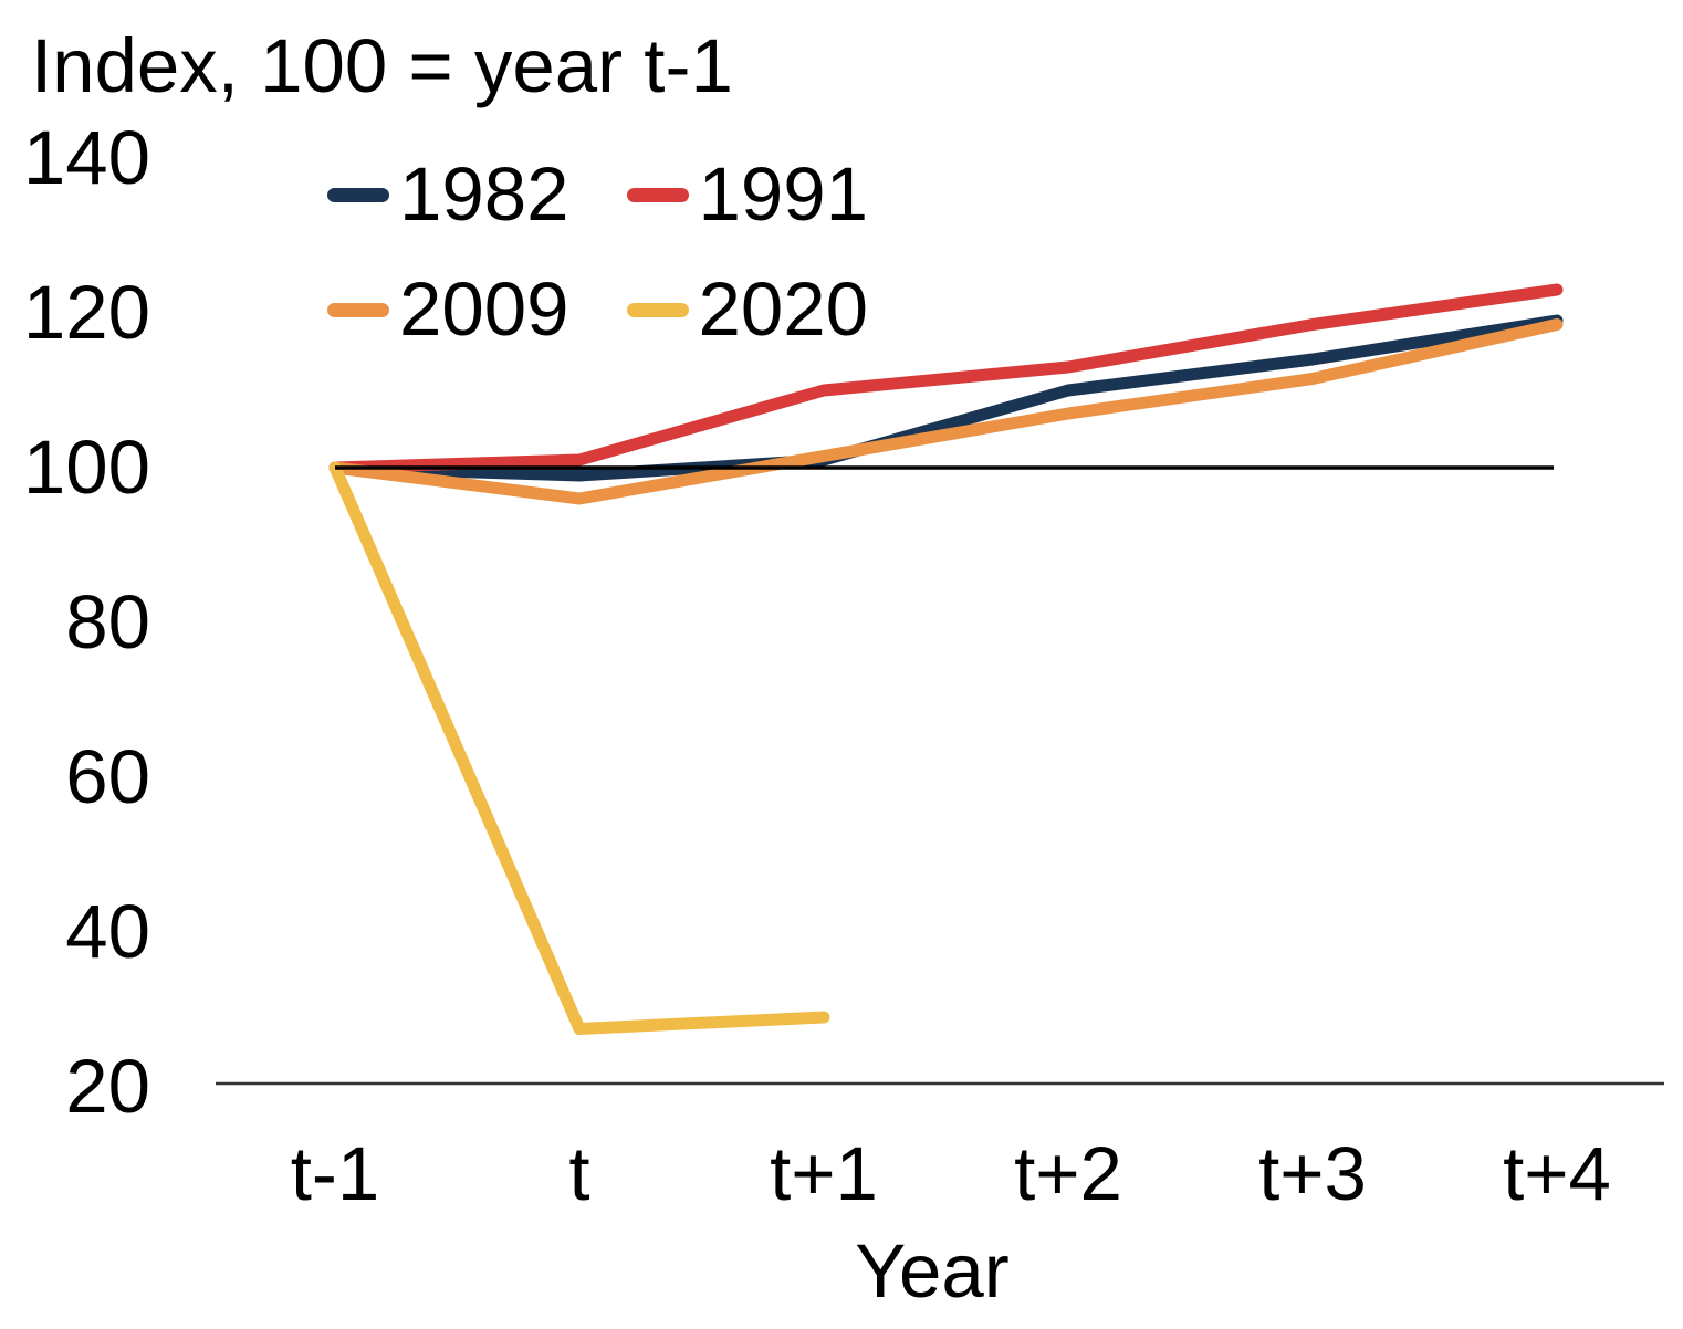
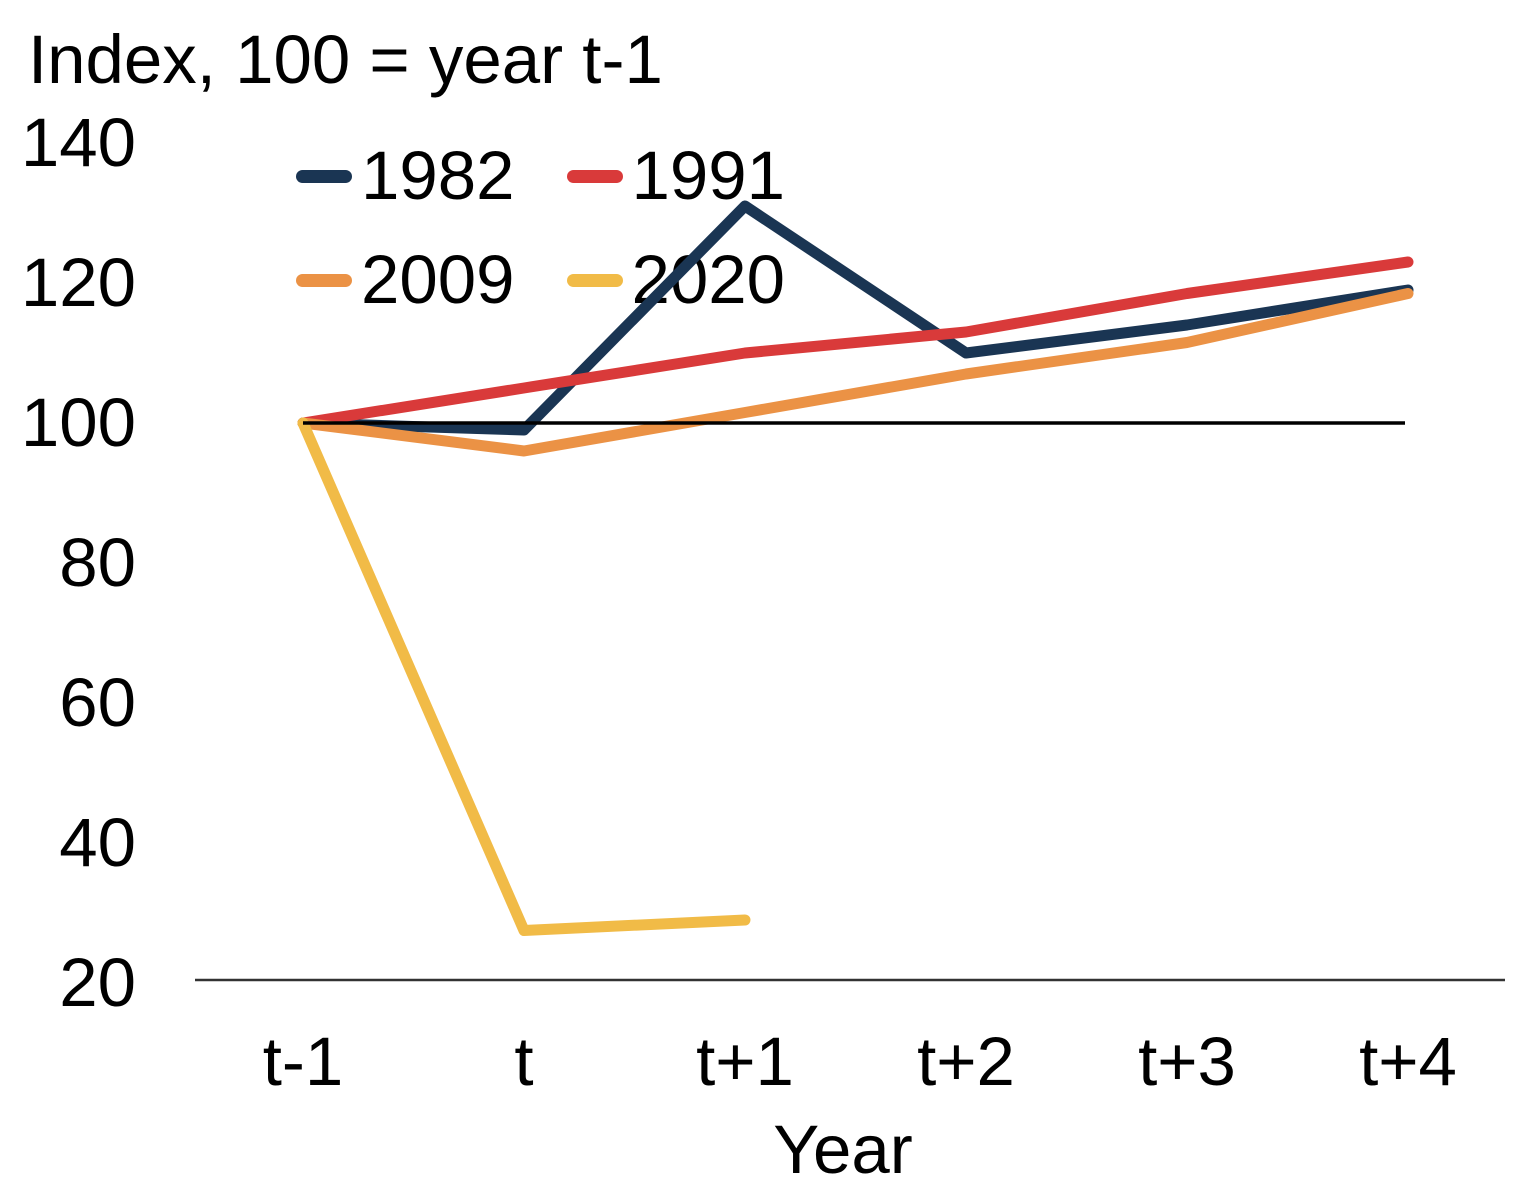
1991/t: 101 -> 105
1982/t+1: 101 -> 131
